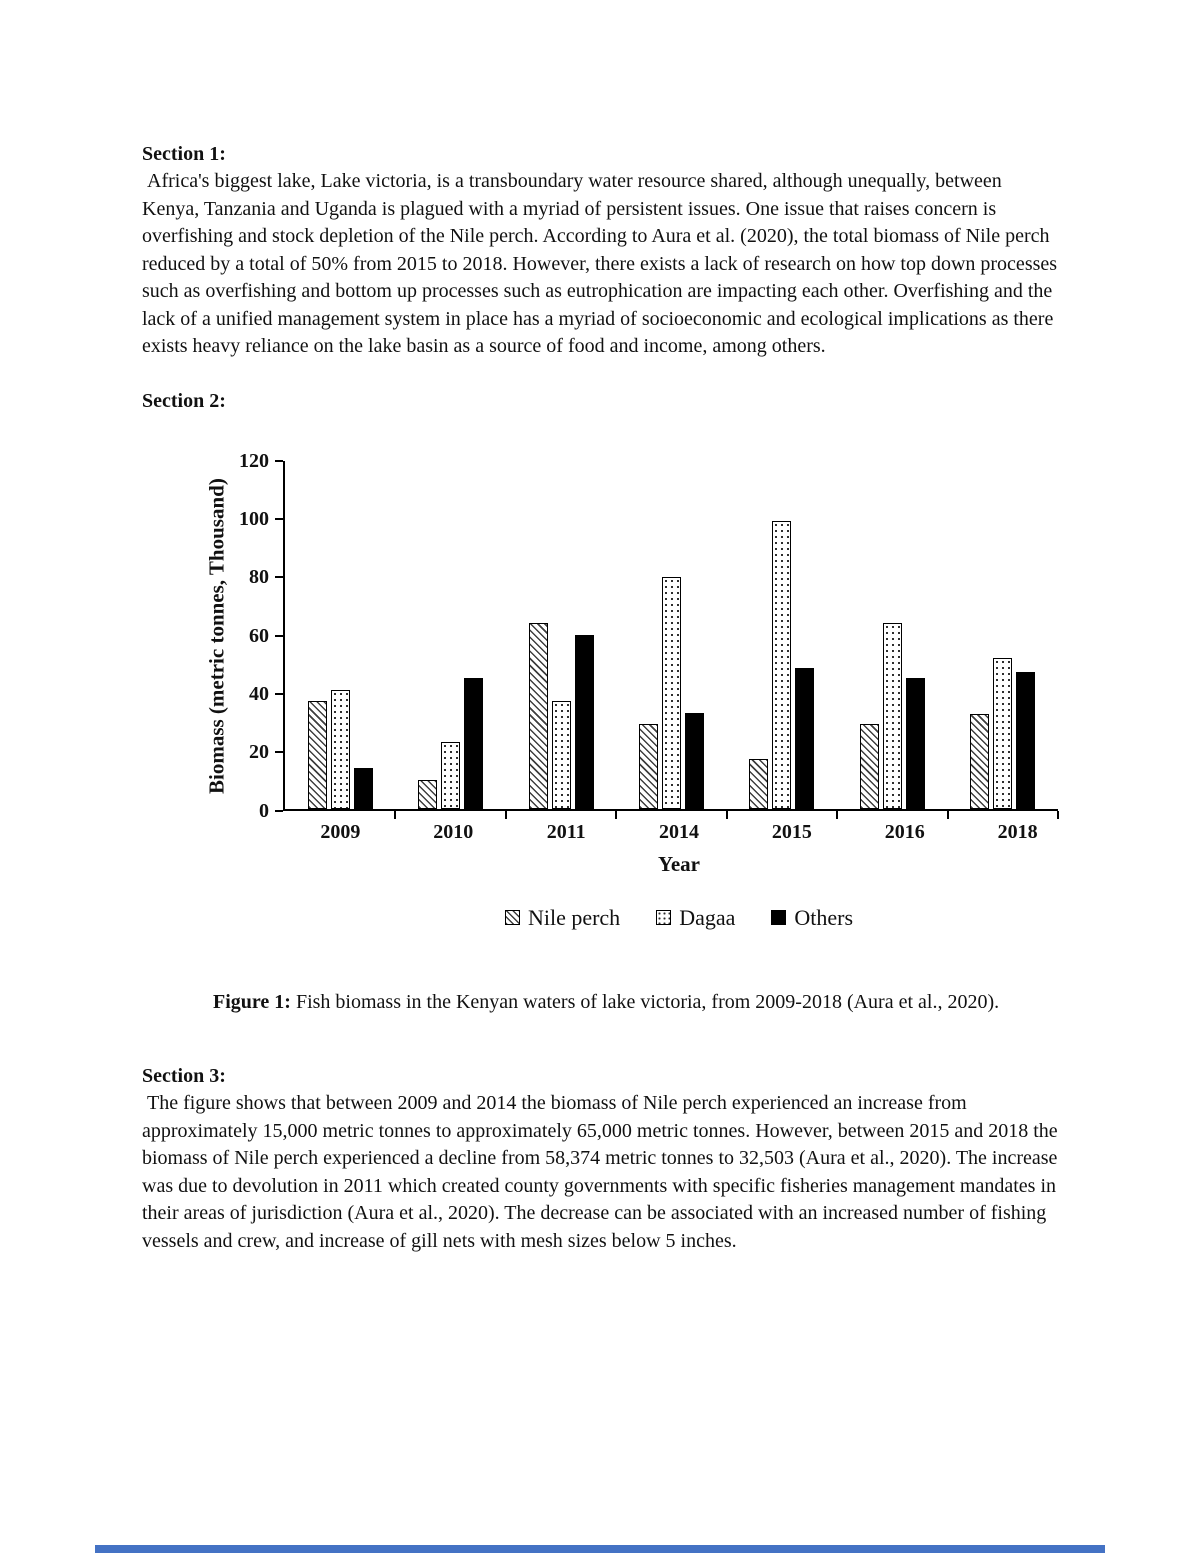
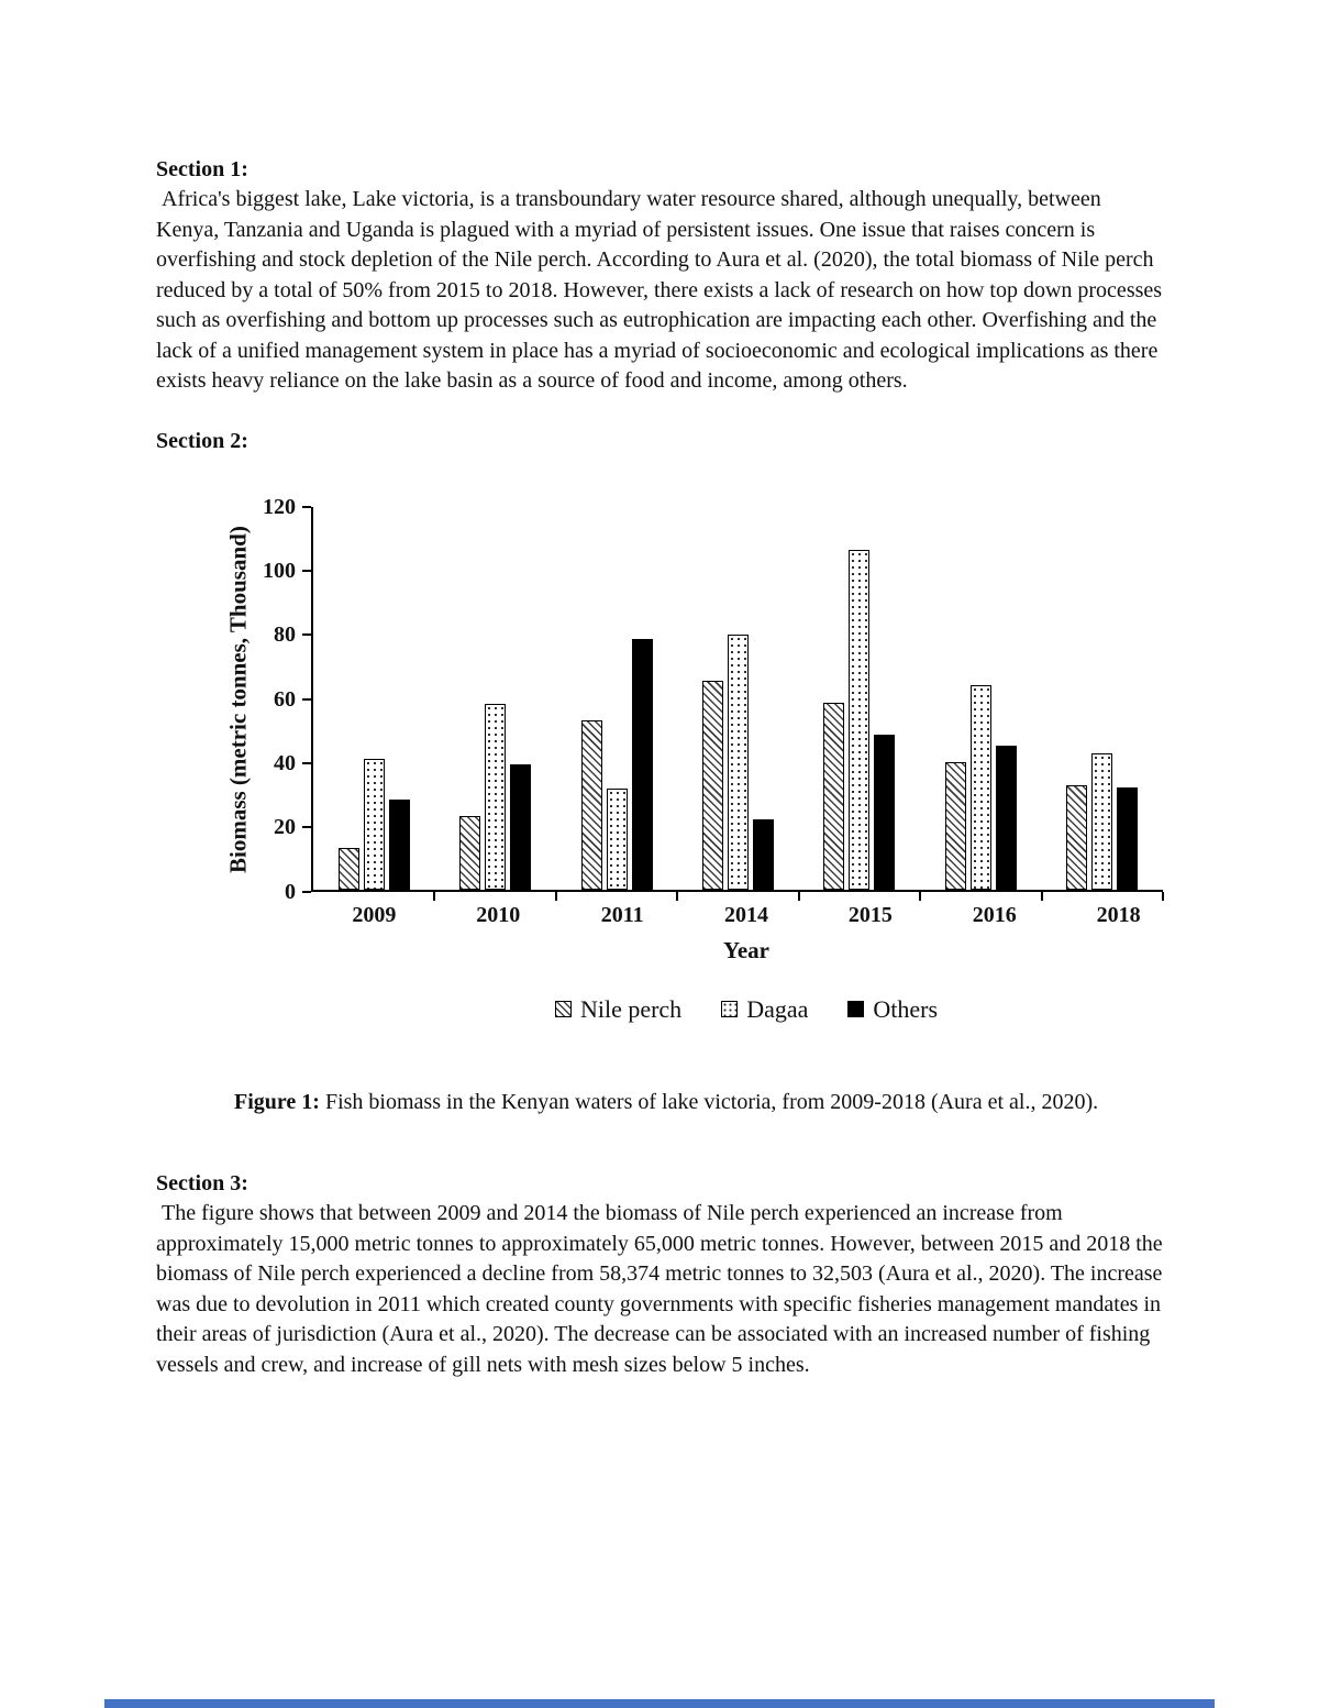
Nile perch/2009: 37 -> 13
Others/2009: 14 -> 28
Nile perch/2010: 10 -> 23
Dagaa/2010: 23 -> 58
Others/2010: 45 -> 39
Nile perch/2011: 64 -> 53
Dagaa/2011: 37 -> 32
Others/2011: 60 -> 78
Nile perch/2014: 29 -> 66
Others/2014: 33 -> 22
Nile perch/2015: 17 -> 58
Dagaa/2015: 99 -> 106
Nile perch/2016: 29 -> 40
Dagaa/2018: 52 -> 42
Others/2018: 47 -> 32
